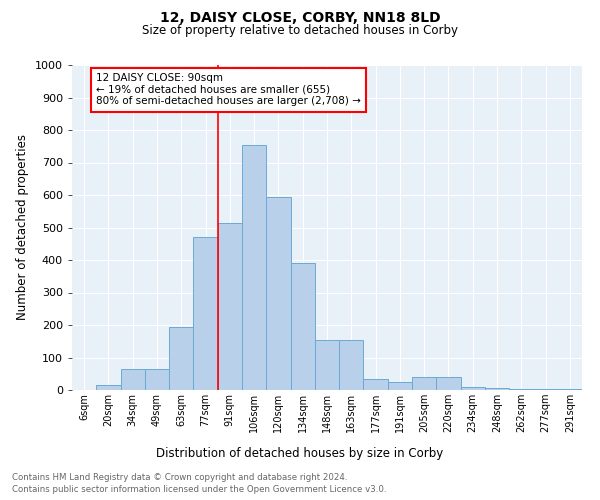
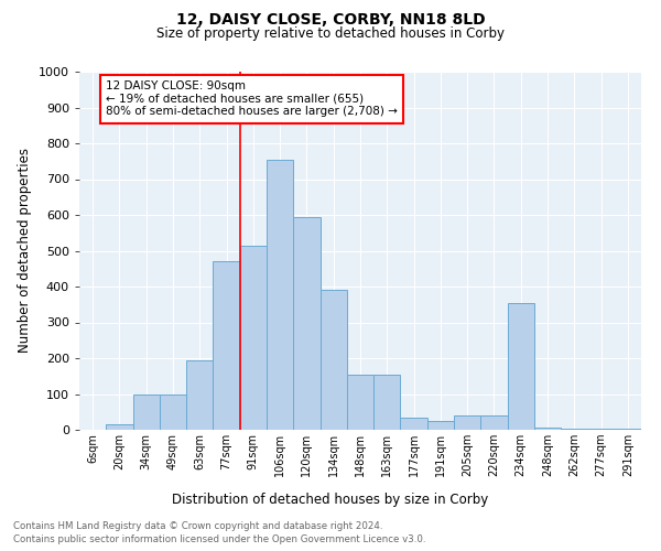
34sqm: 65 -> 100
49sqm: 65 -> 100
234sqm: 10 -> 355
